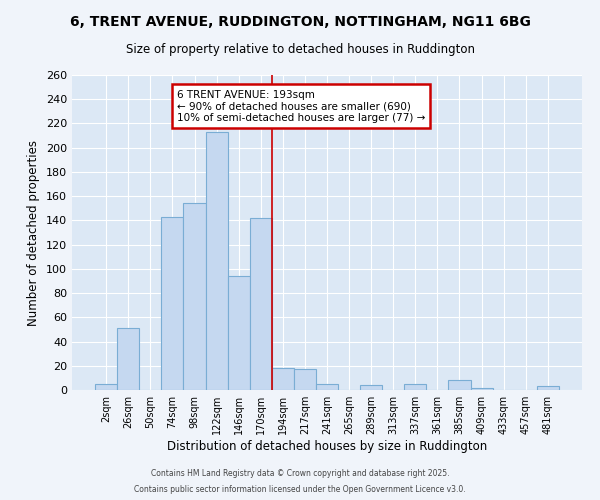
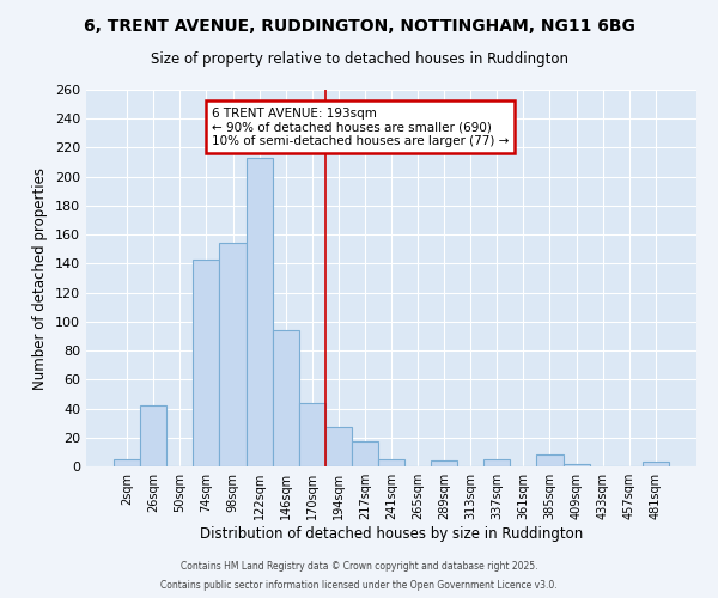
26sqm: 51 -> 42
170sqm: 142 -> 44
194sqm: 18 -> 27
